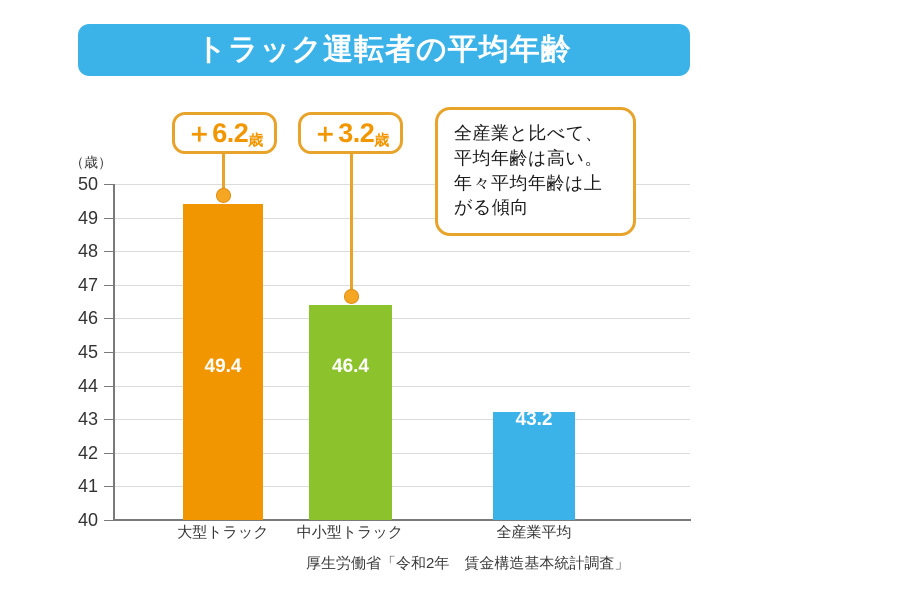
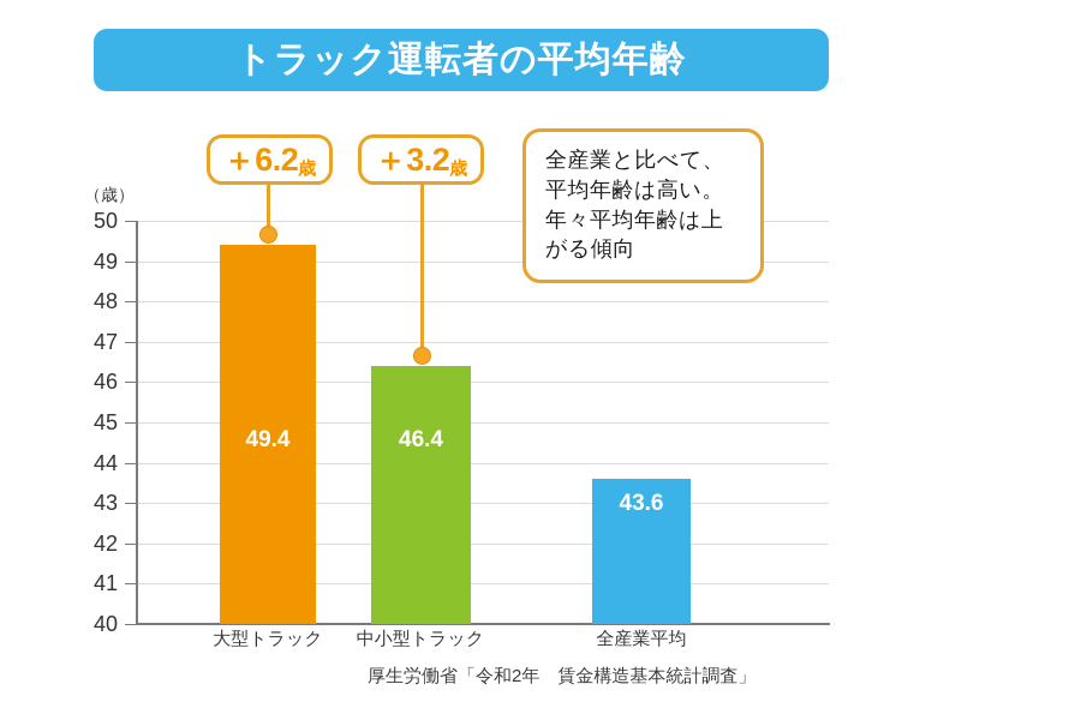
全産業平均: 43.2 -> 43.6
